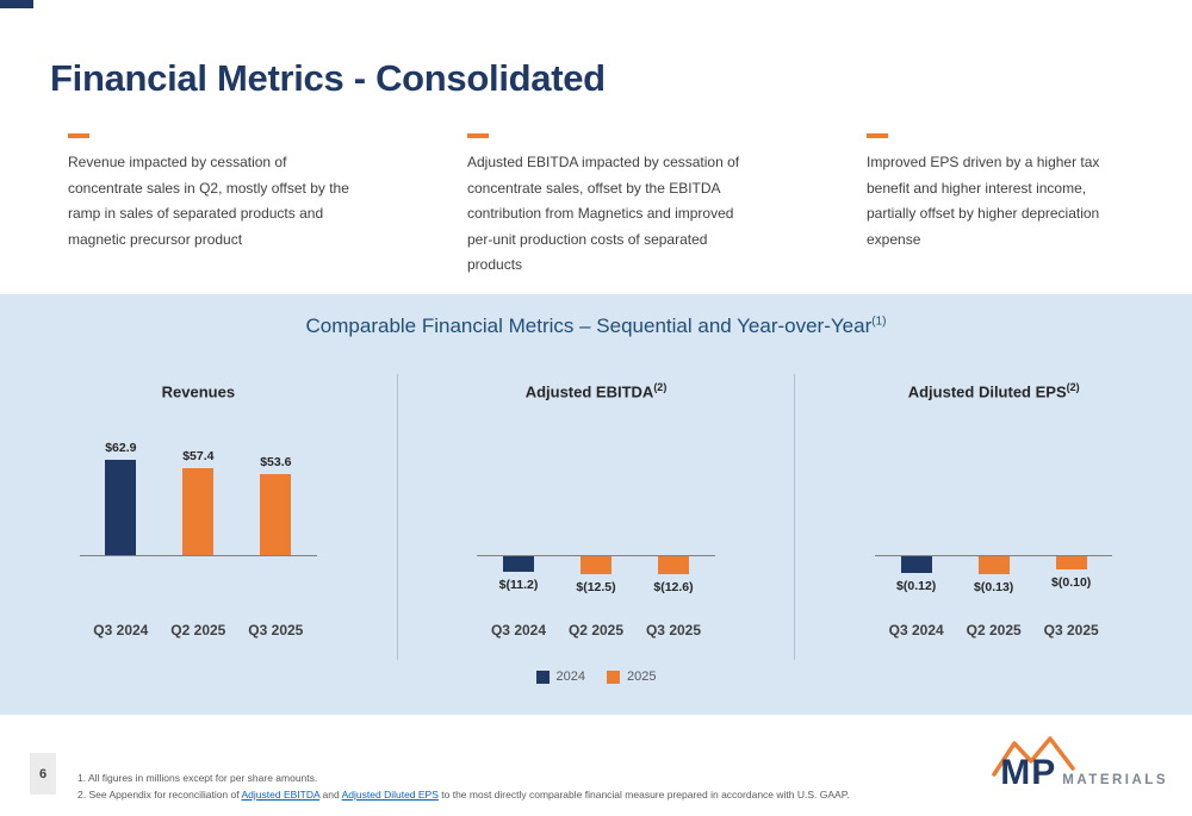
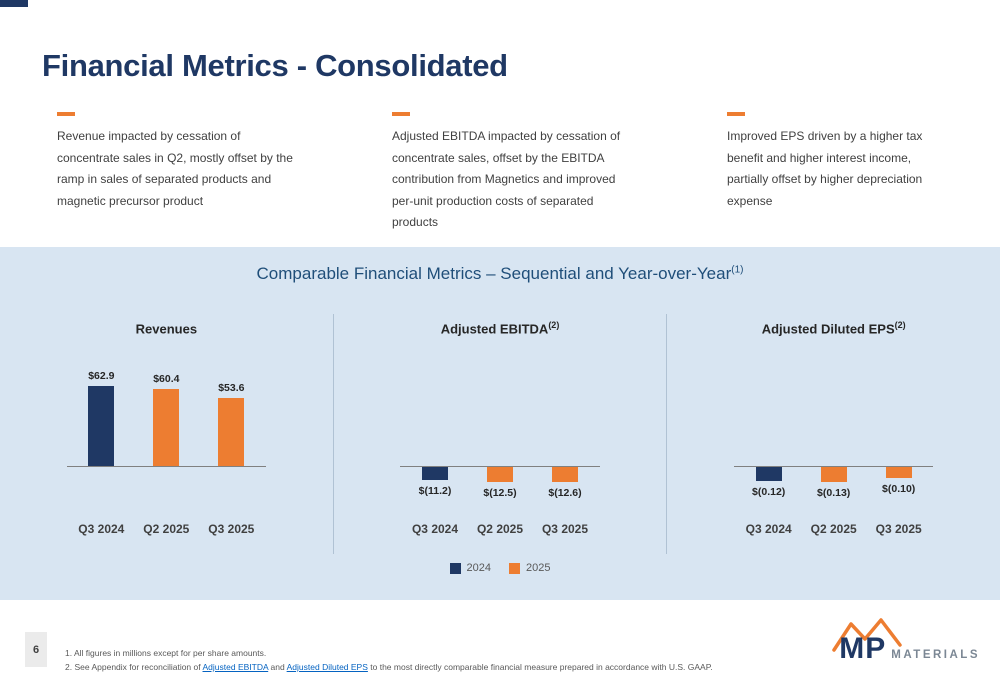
Revenues/Q2 2025: $57.4 -> $60.4
